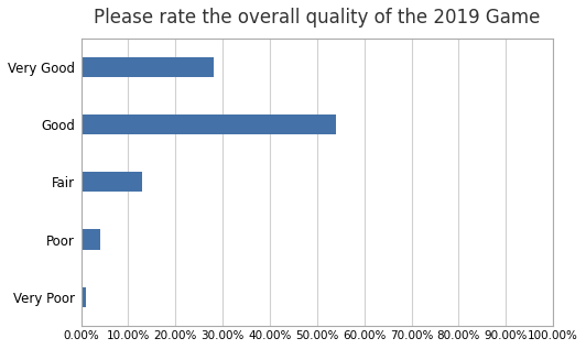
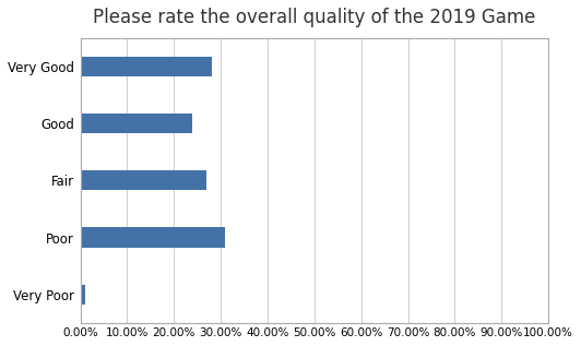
Good: 54% -> 24%
Fair: 13% -> 27%
Poor: 4% -> 31%
